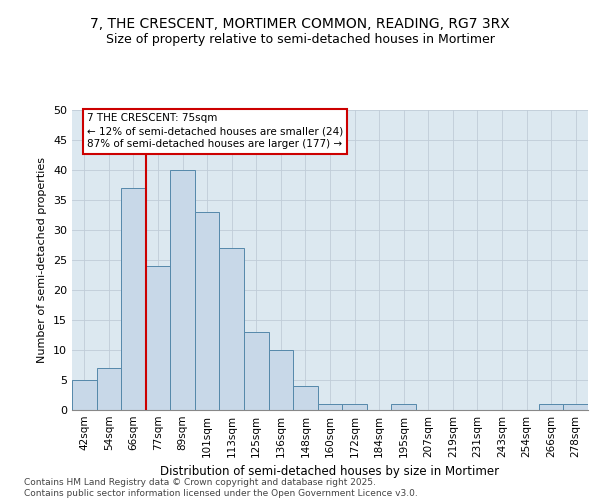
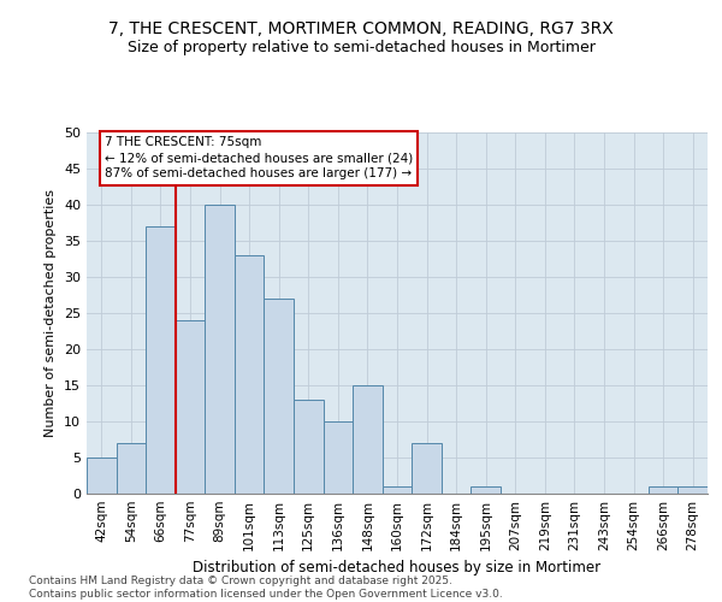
148sqm: 4 -> 15
172sqm: 1 -> 7
